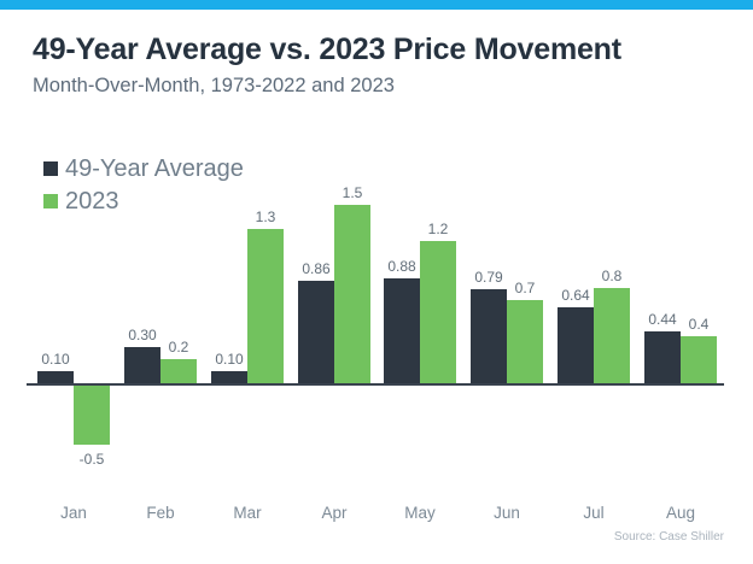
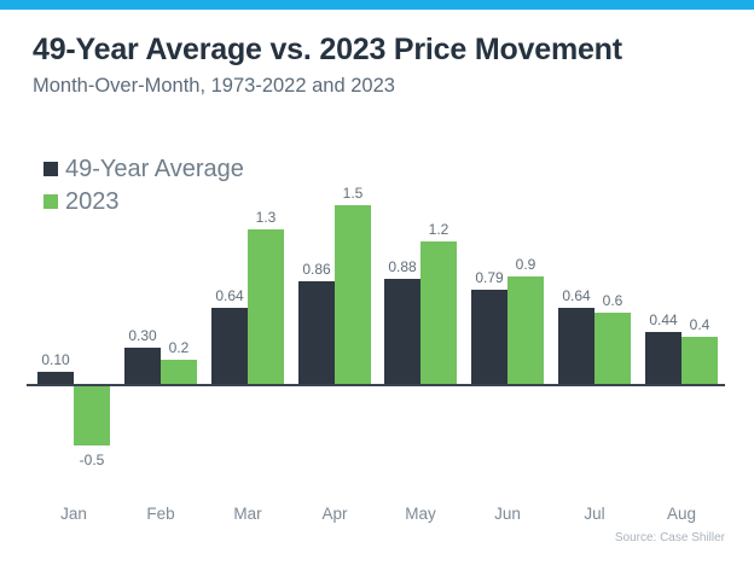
49-Year Average/Mar: 0.10 -> 0.64
2023/Jun: 0.7 -> 0.9
2023/Jul: 0.8 -> 0.6
